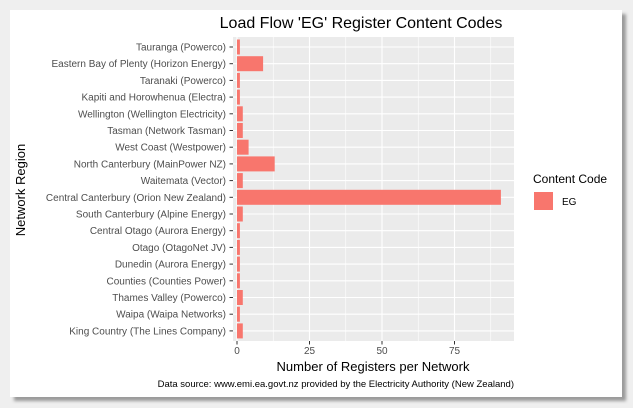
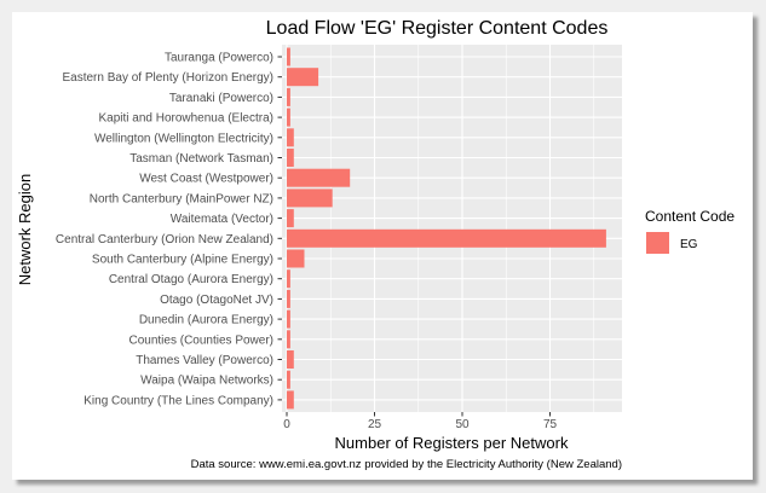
West Coast (Westpower): 4 -> 18
South Canterbury (Alpine Energy): 2 -> 5
